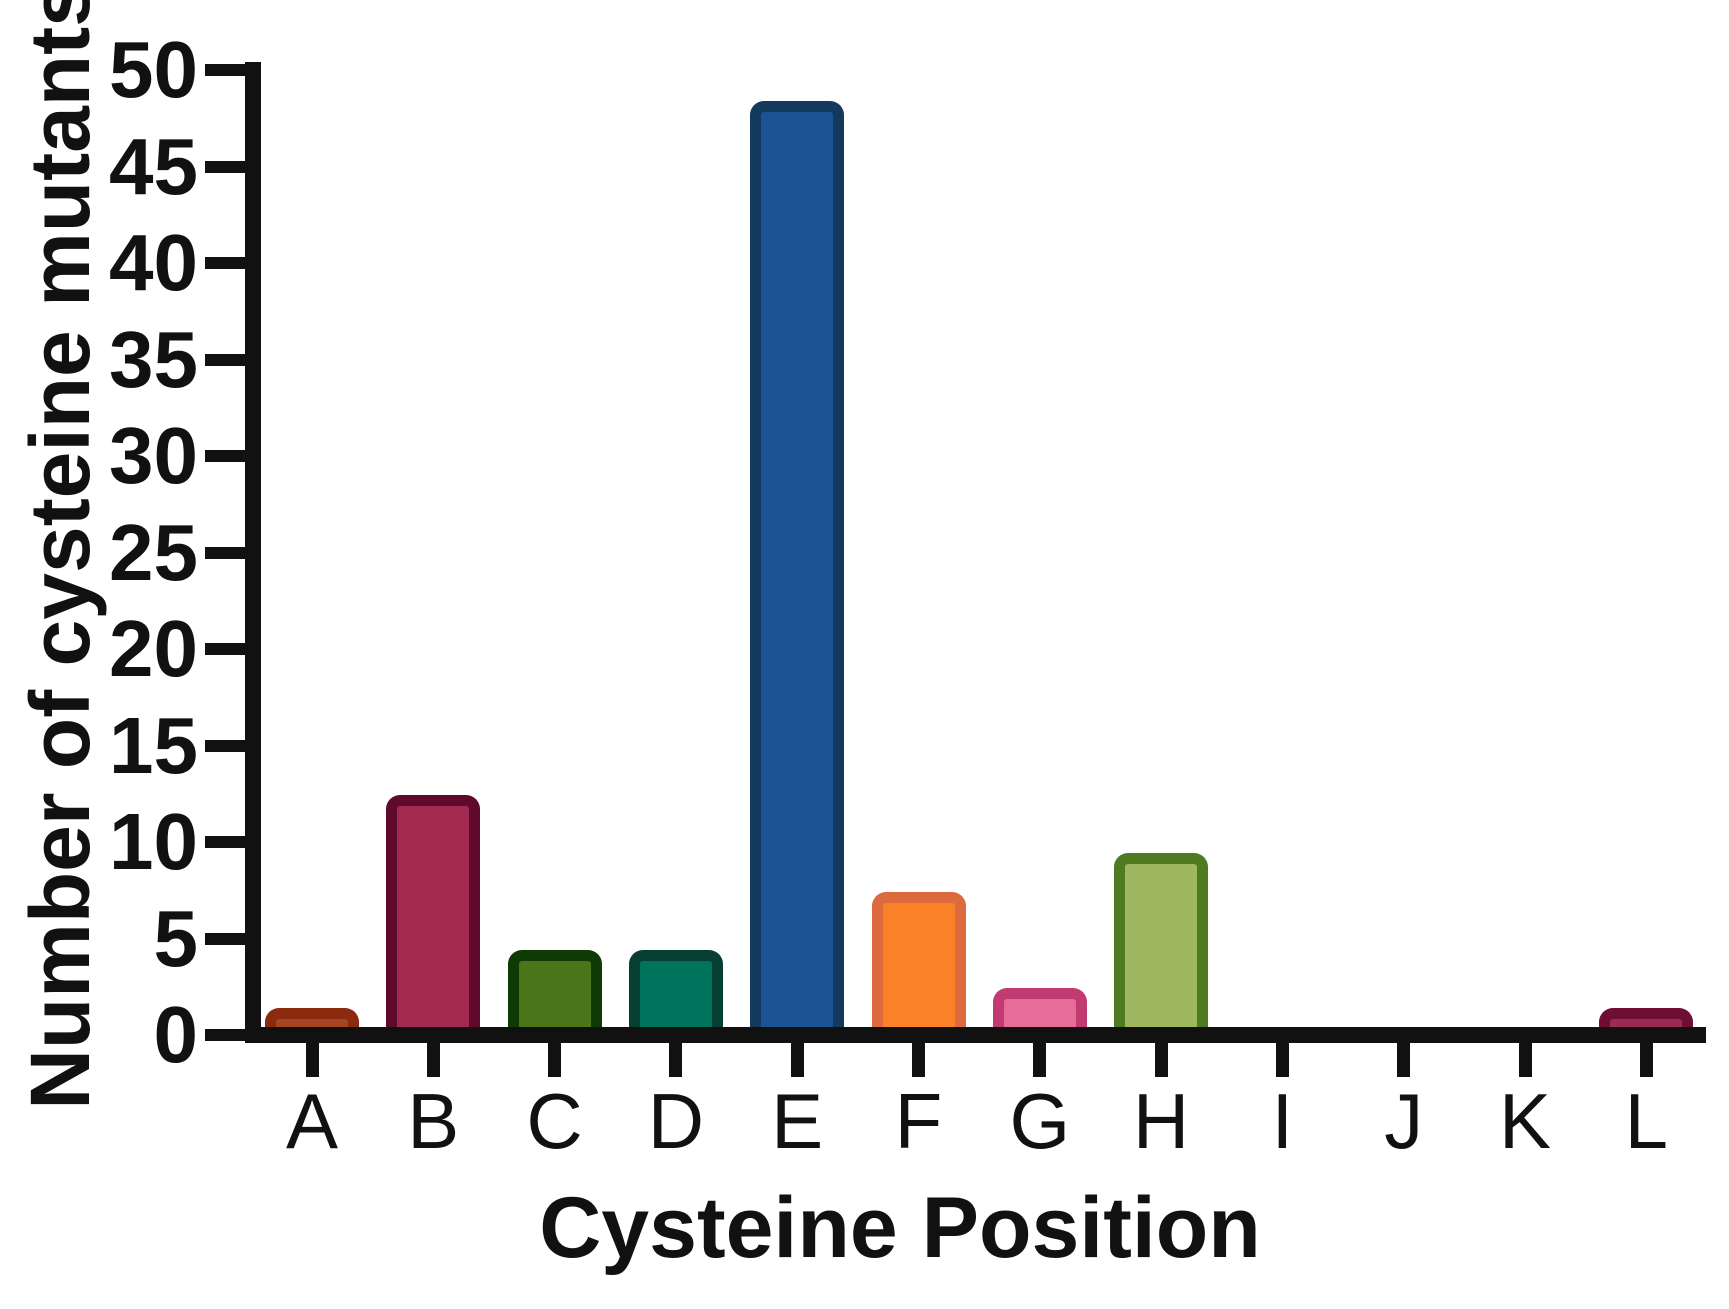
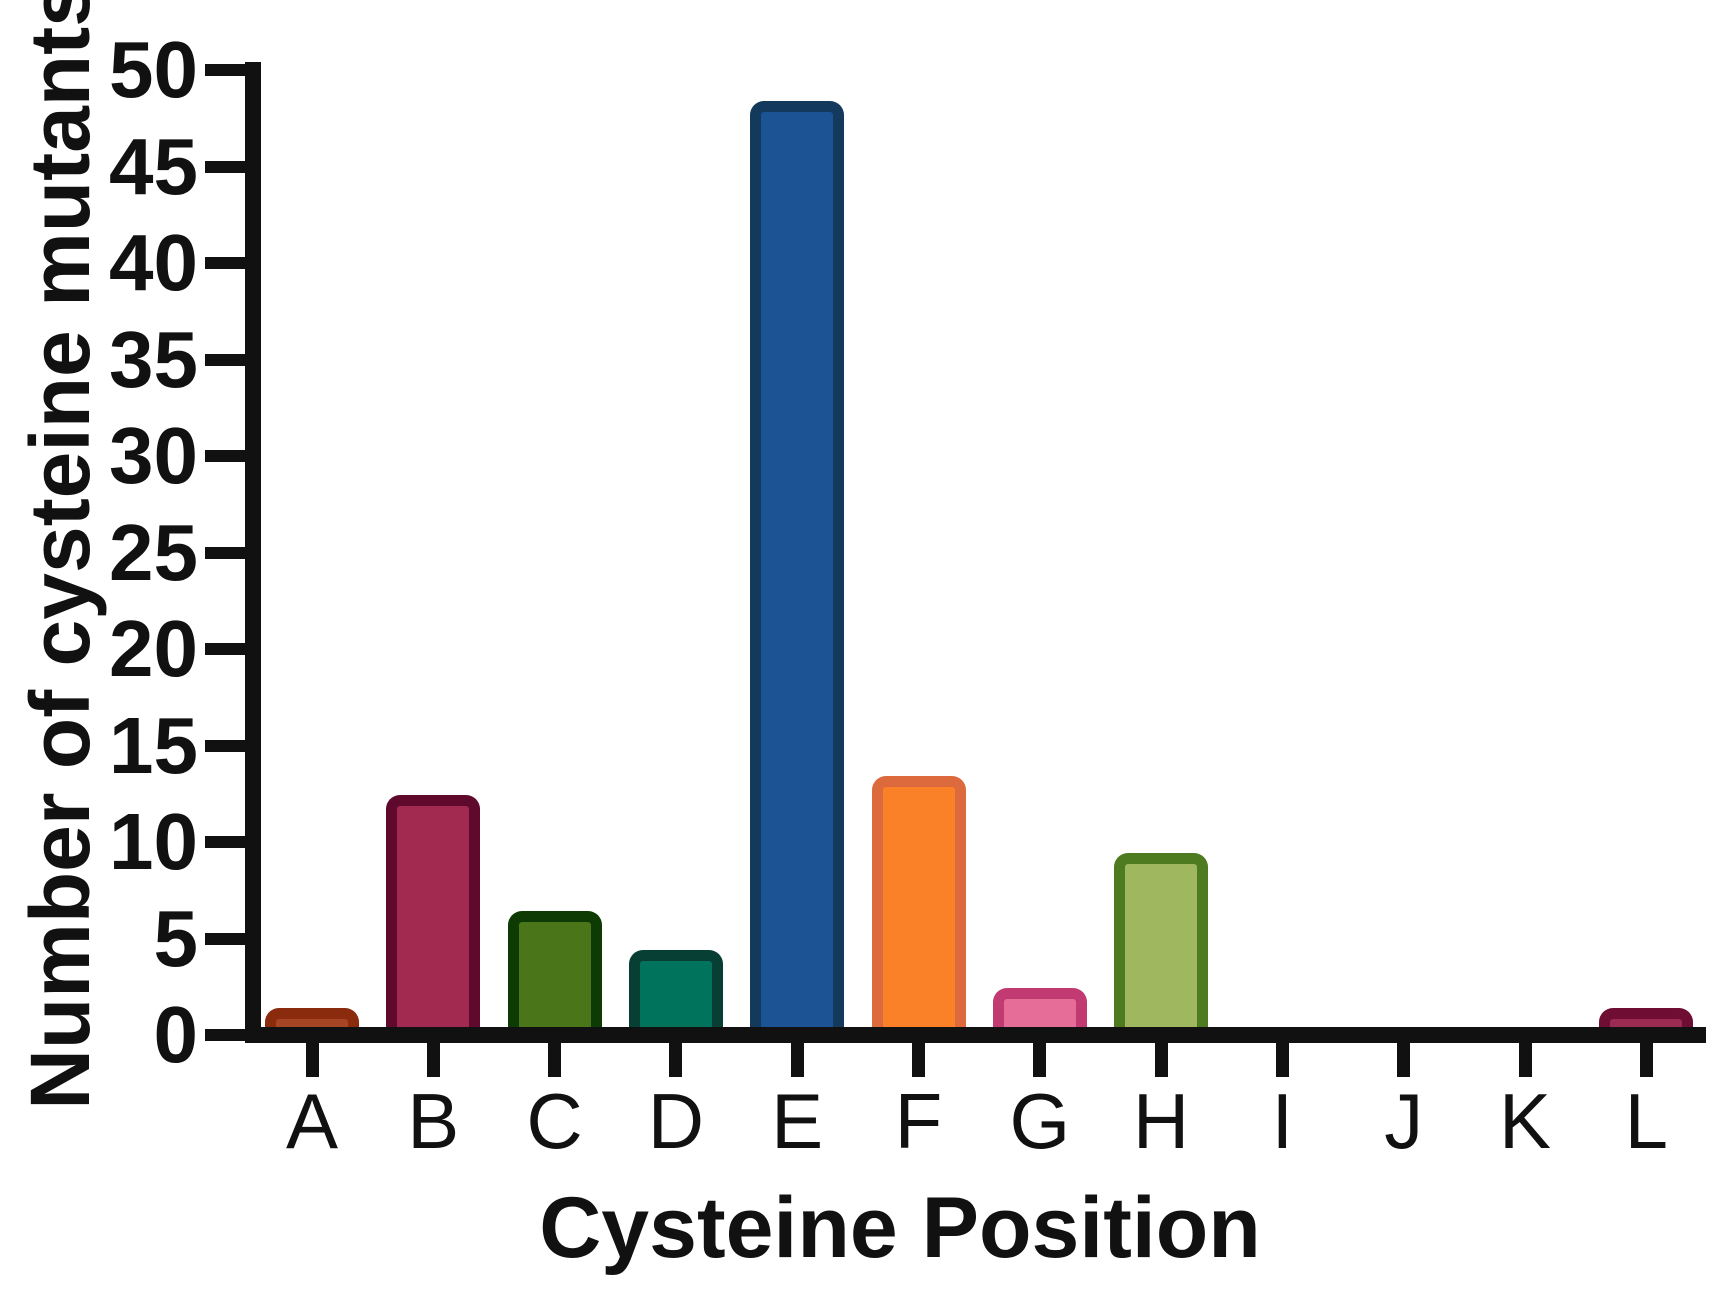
C: 4 -> 6
F: 7 -> 13
